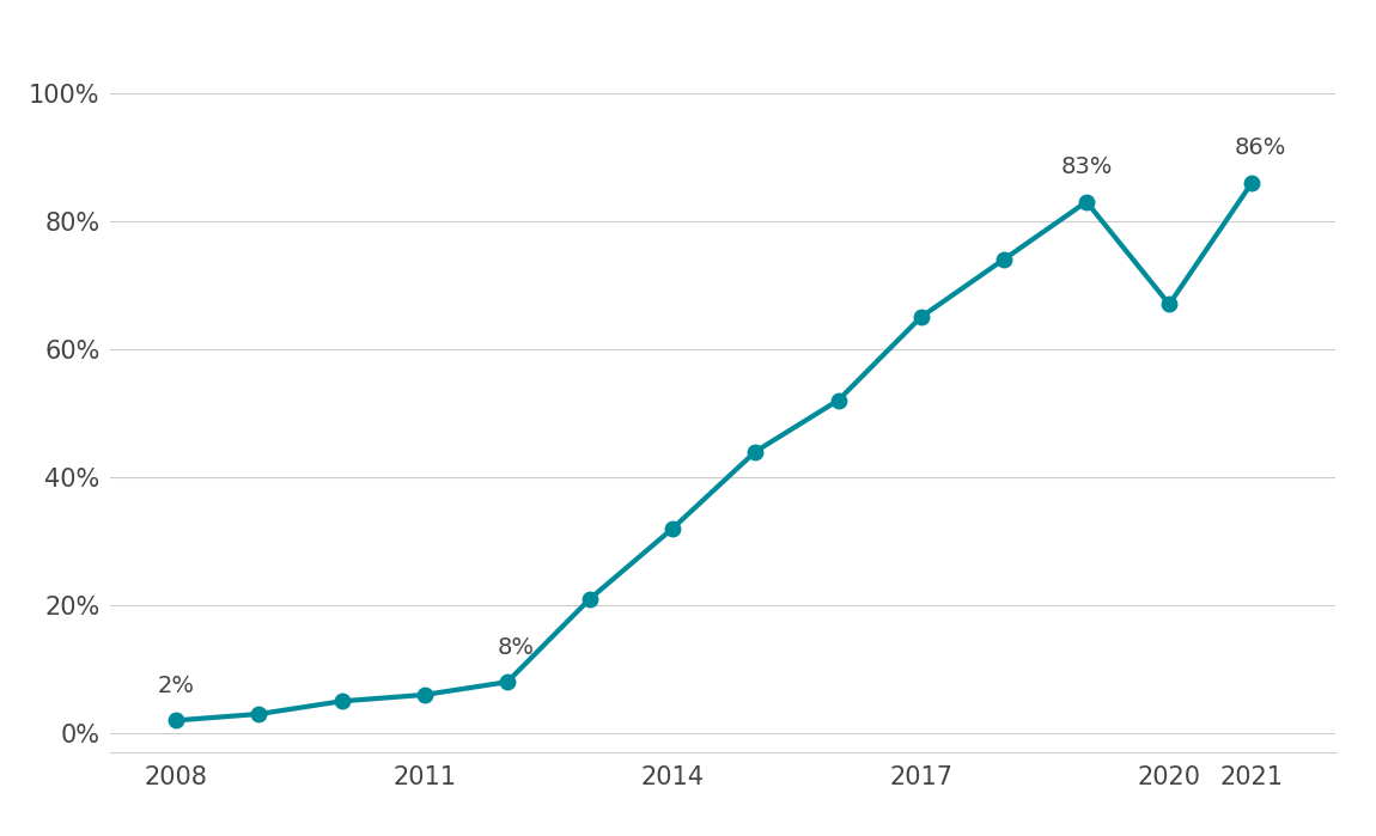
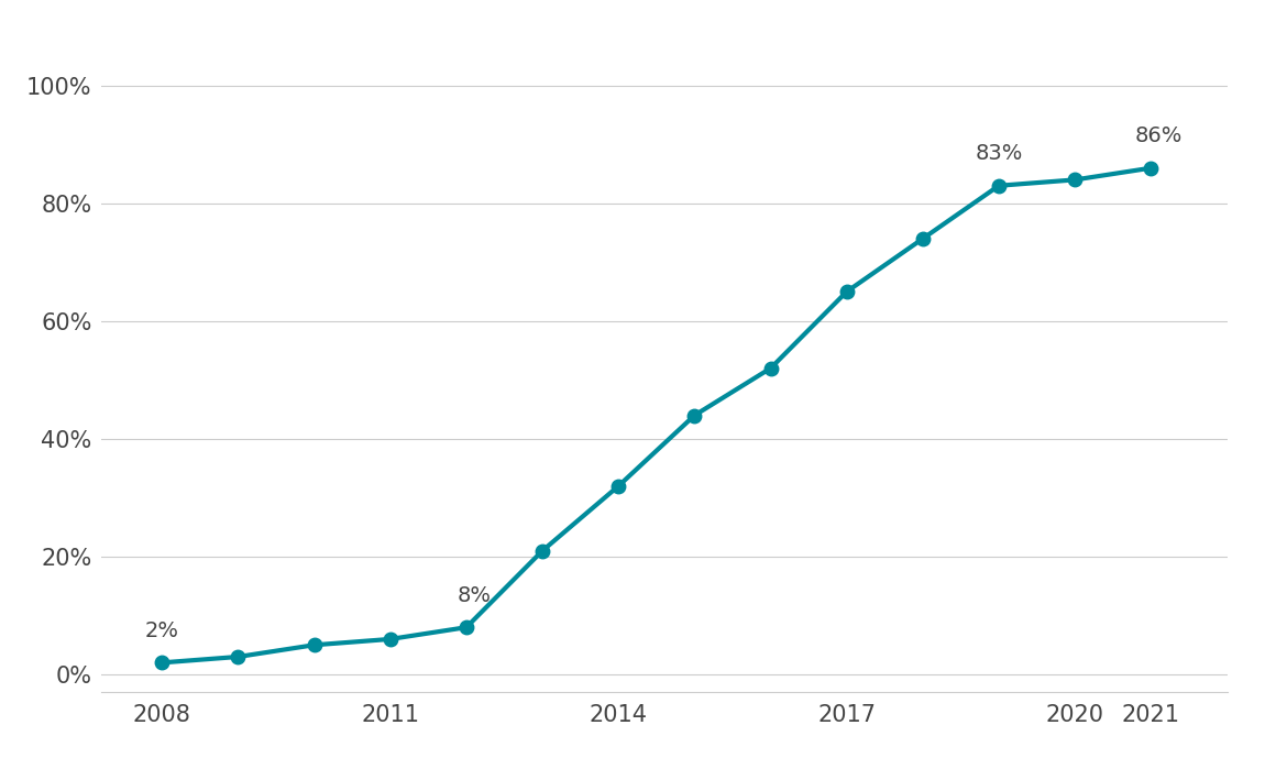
2020: 67% -> 84%
